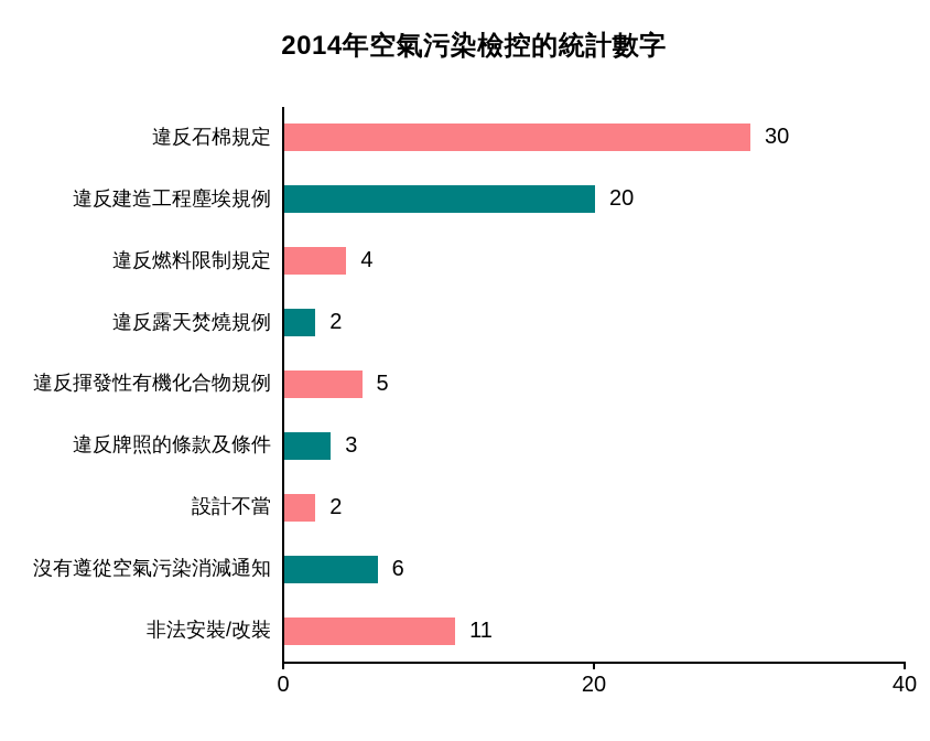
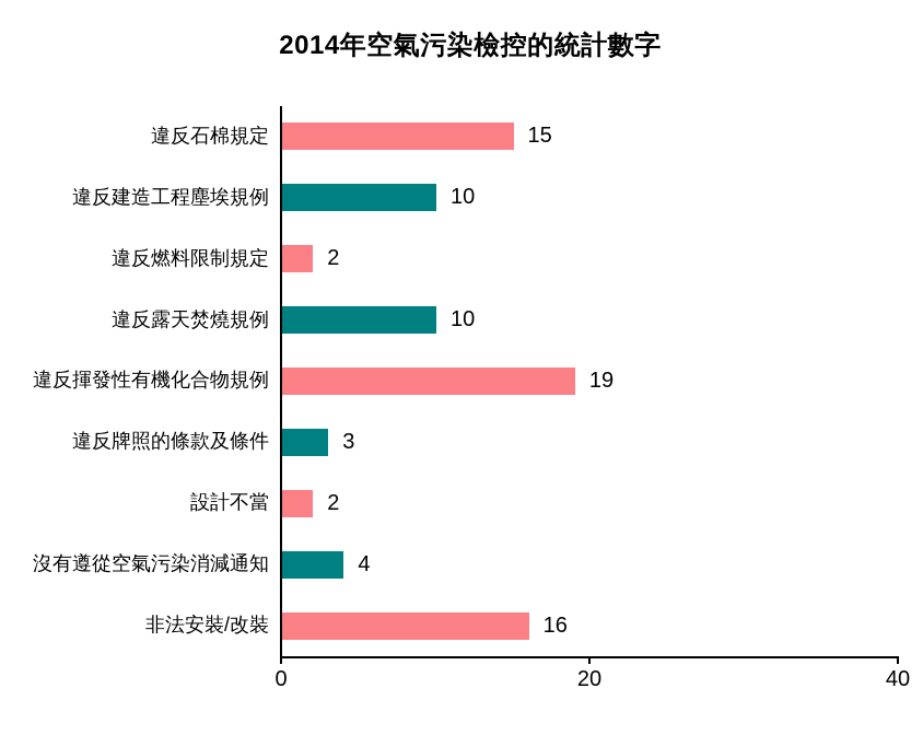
違反石棉規定: 30 -> 15
違反建造工程塵埃規例: 20 -> 10
違反燃料限制規定: 4 -> 2
違反露天焚燒規例: 2 -> 10
違反揮發性有機化合物規例: 5 -> 19
沒有遵從空氣污染消減通知: 6 -> 4
非法安裝/改裝: 11 -> 16
